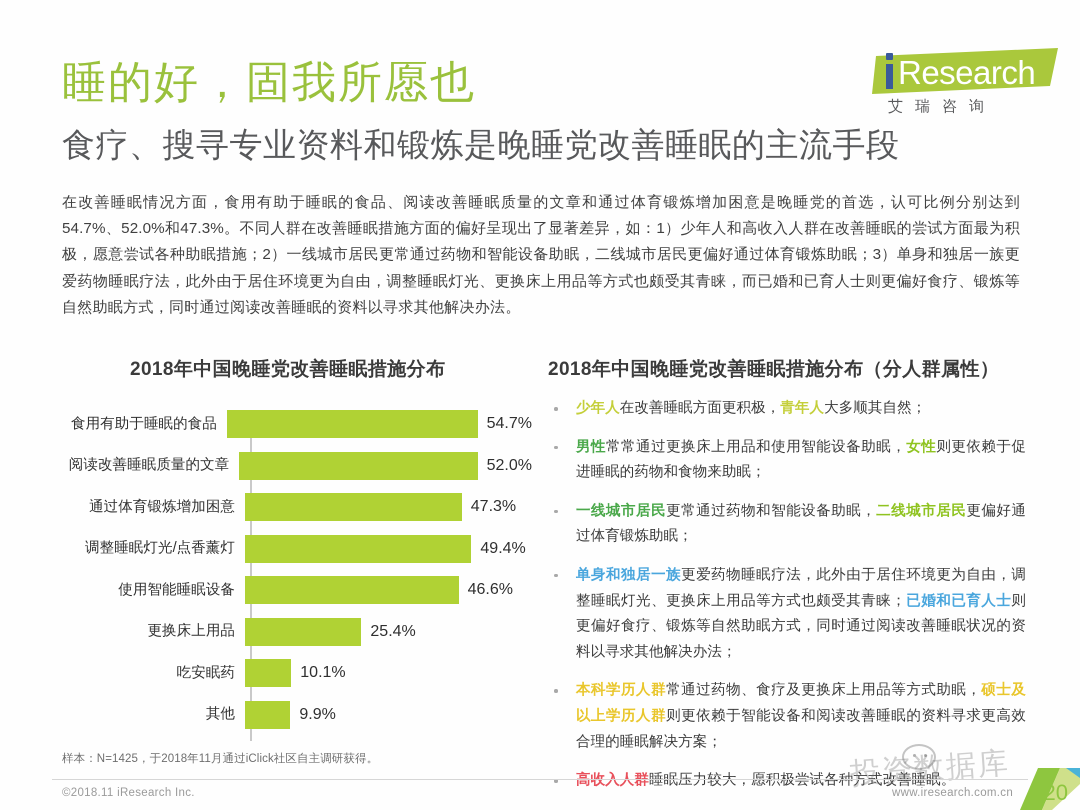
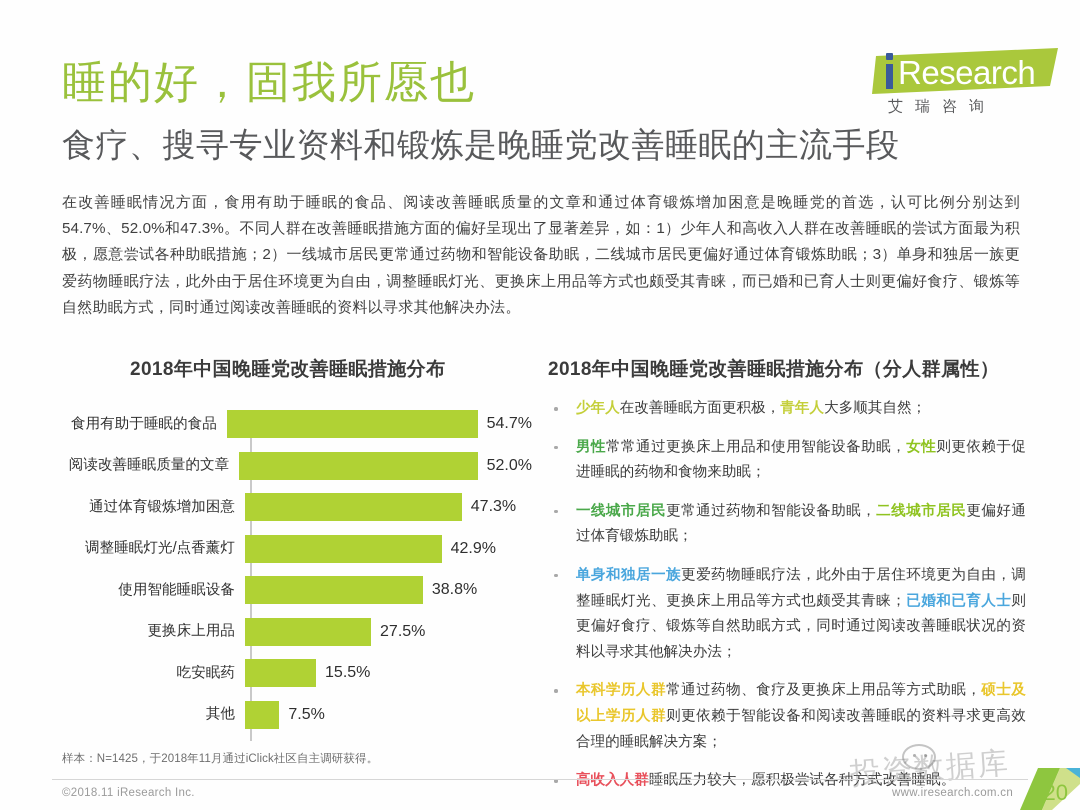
调整睡眠灯光/点香薰灯: 49.4% -> 42.9%
使用智能睡眠设备: 46.6% -> 38.8%
更换床上用品: 25.4% -> 27.5%
吃安眠药: 10.1% -> 15.5%
其他: 9.9% -> 7.5%
